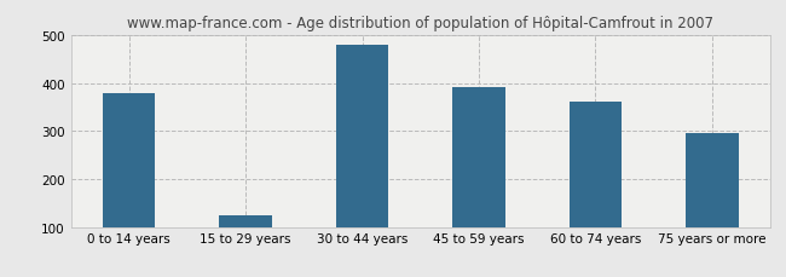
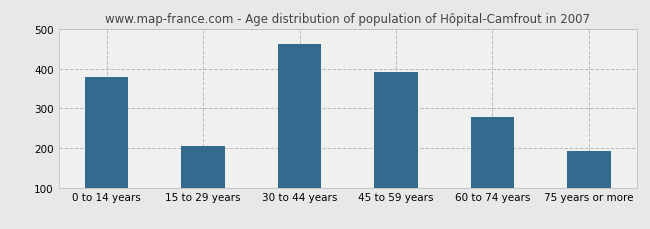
15 to 29 years: 125 -> 206
30 to 44 years: 480 -> 463
60 to 74 years: 360 -> 278
75 years or more: 295 -> 191
